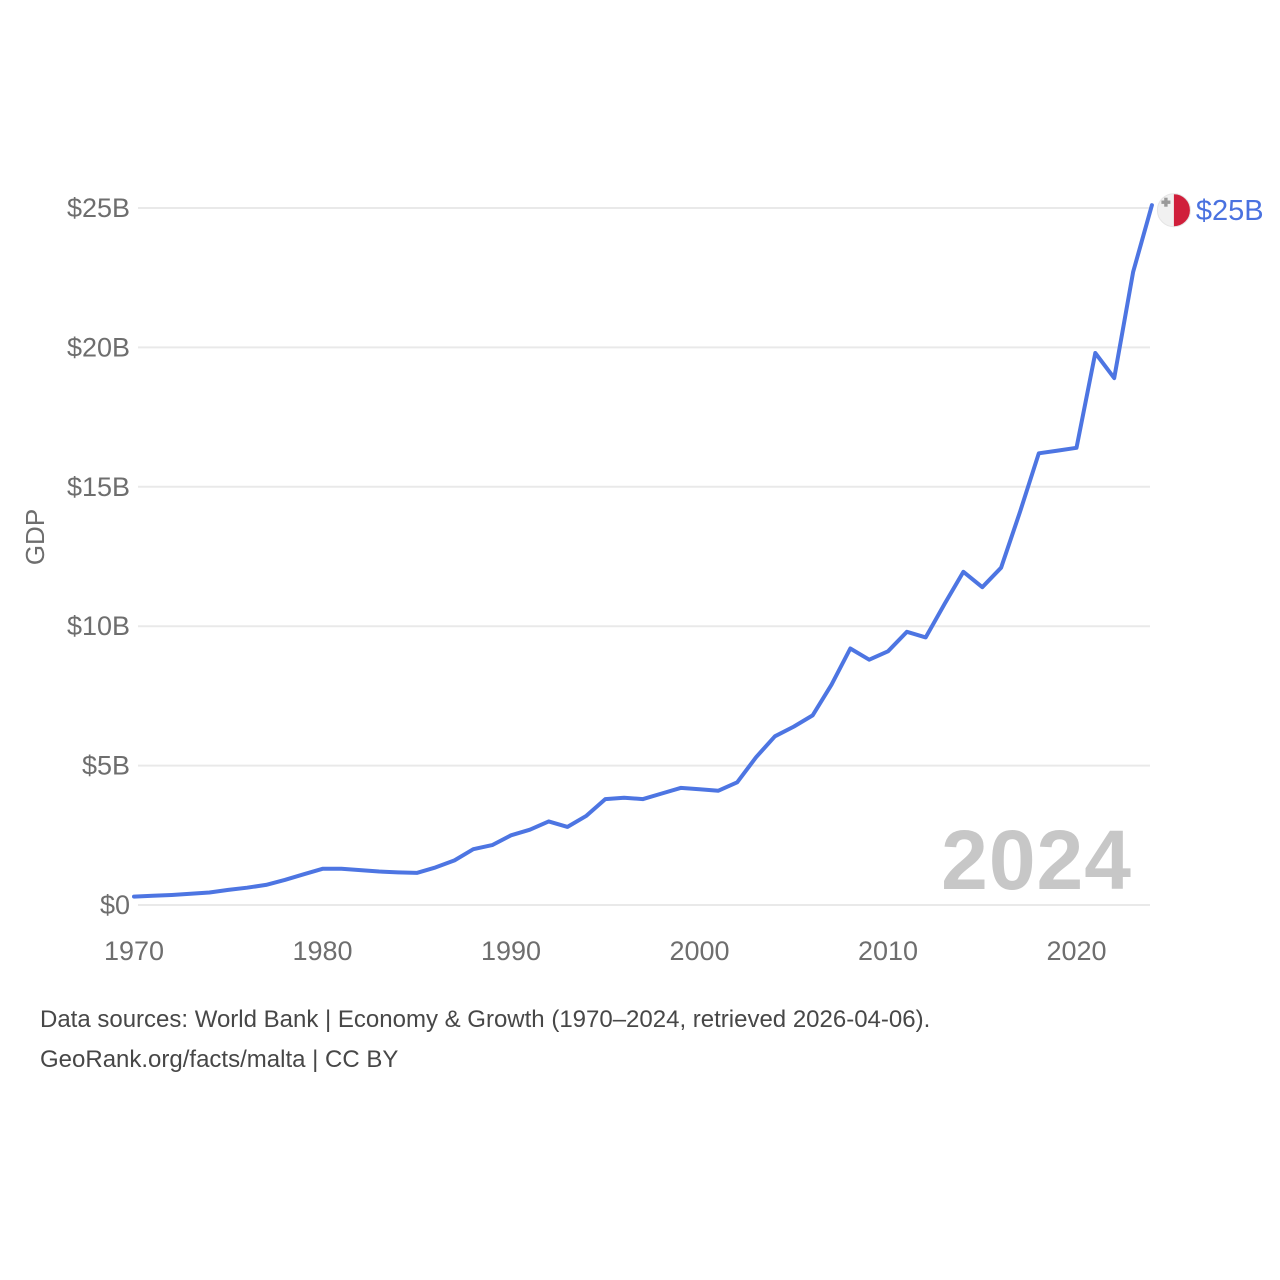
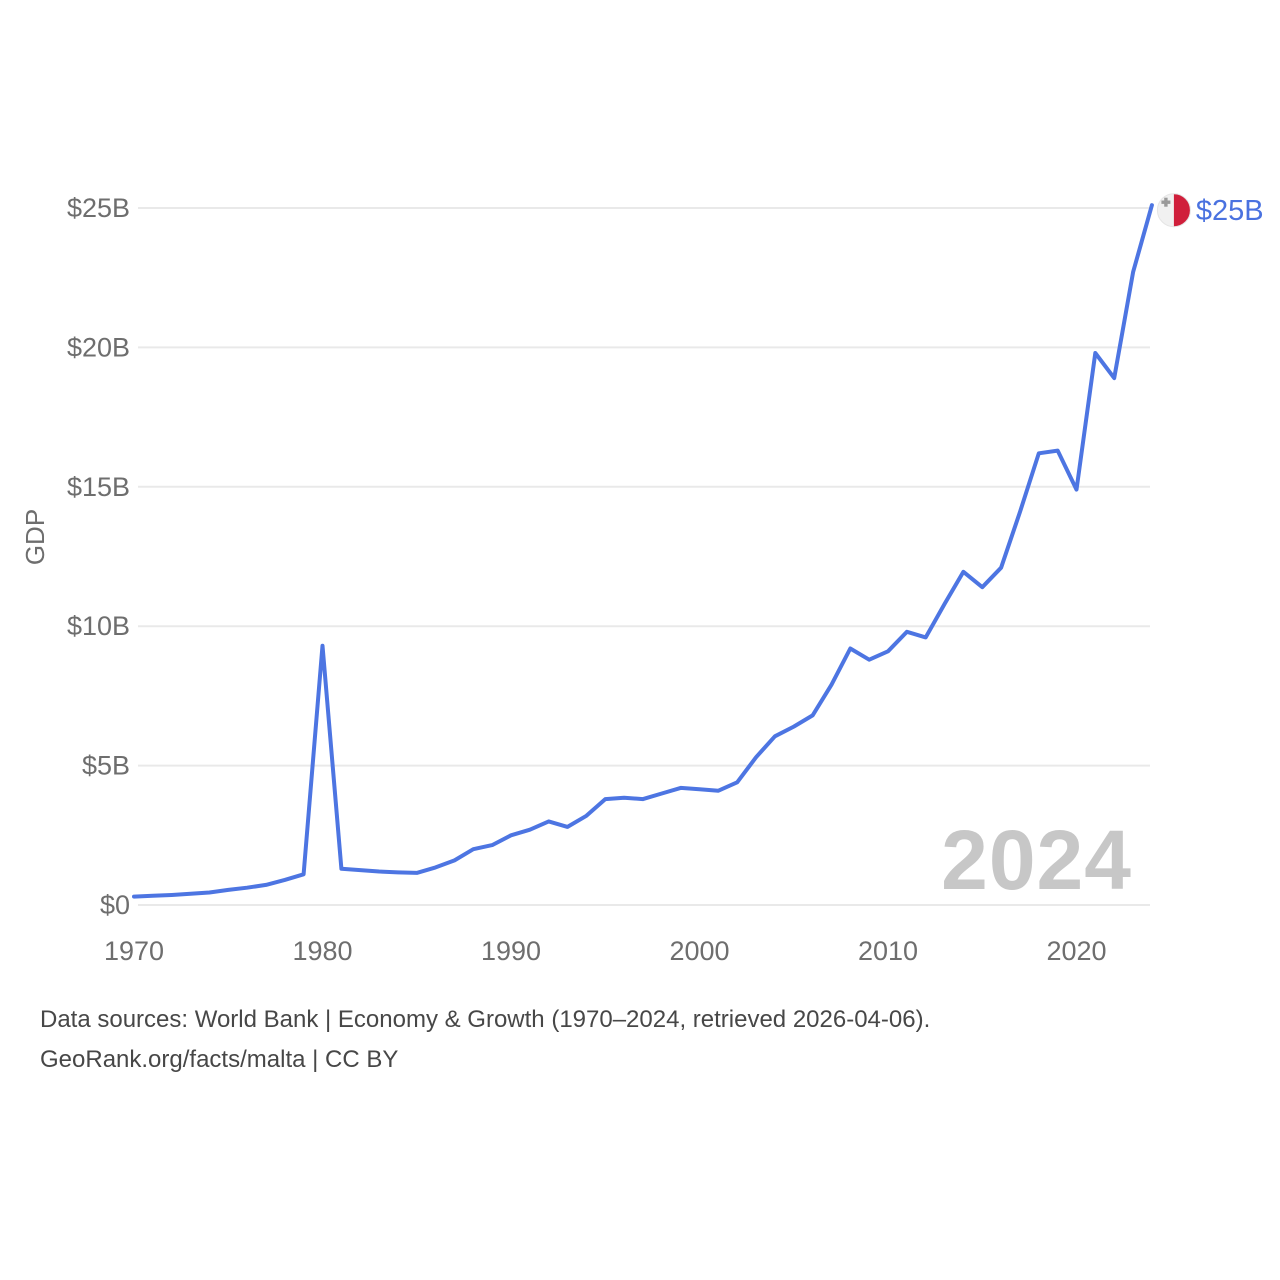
1980: $1.3B -> $9.3B
2020: $16.4B -> $14.9B
